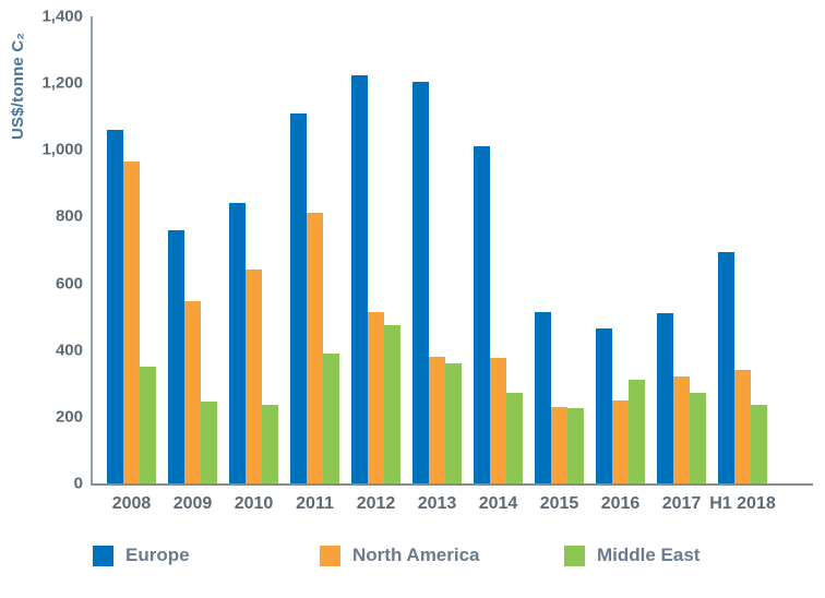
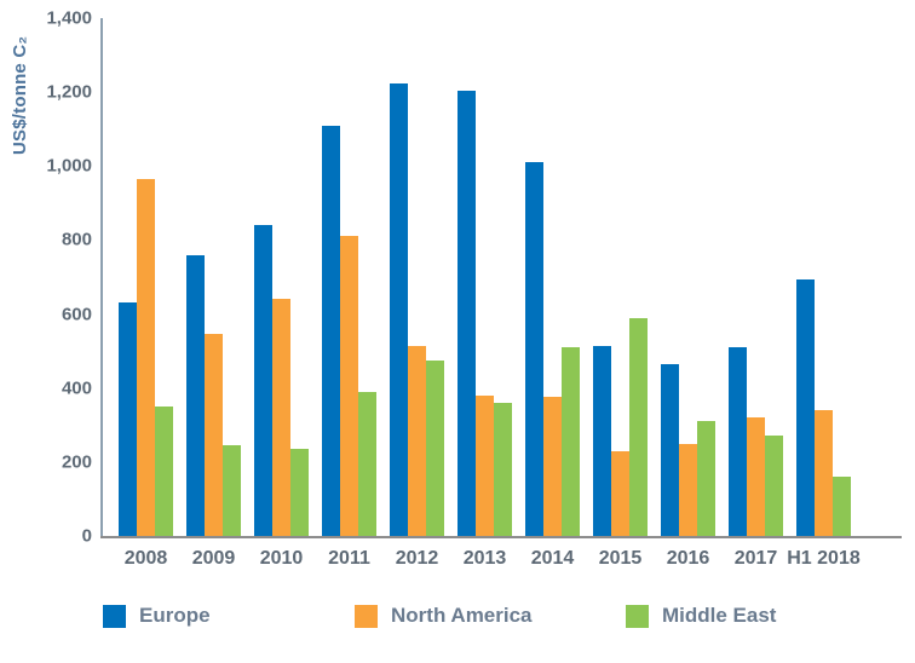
Europe/2008: 1060 -> 630
Middle East/2014: 270 -> 510
Middle East/2015: 220 -> 590
Middle East/H1 2018: 240 -> 160
